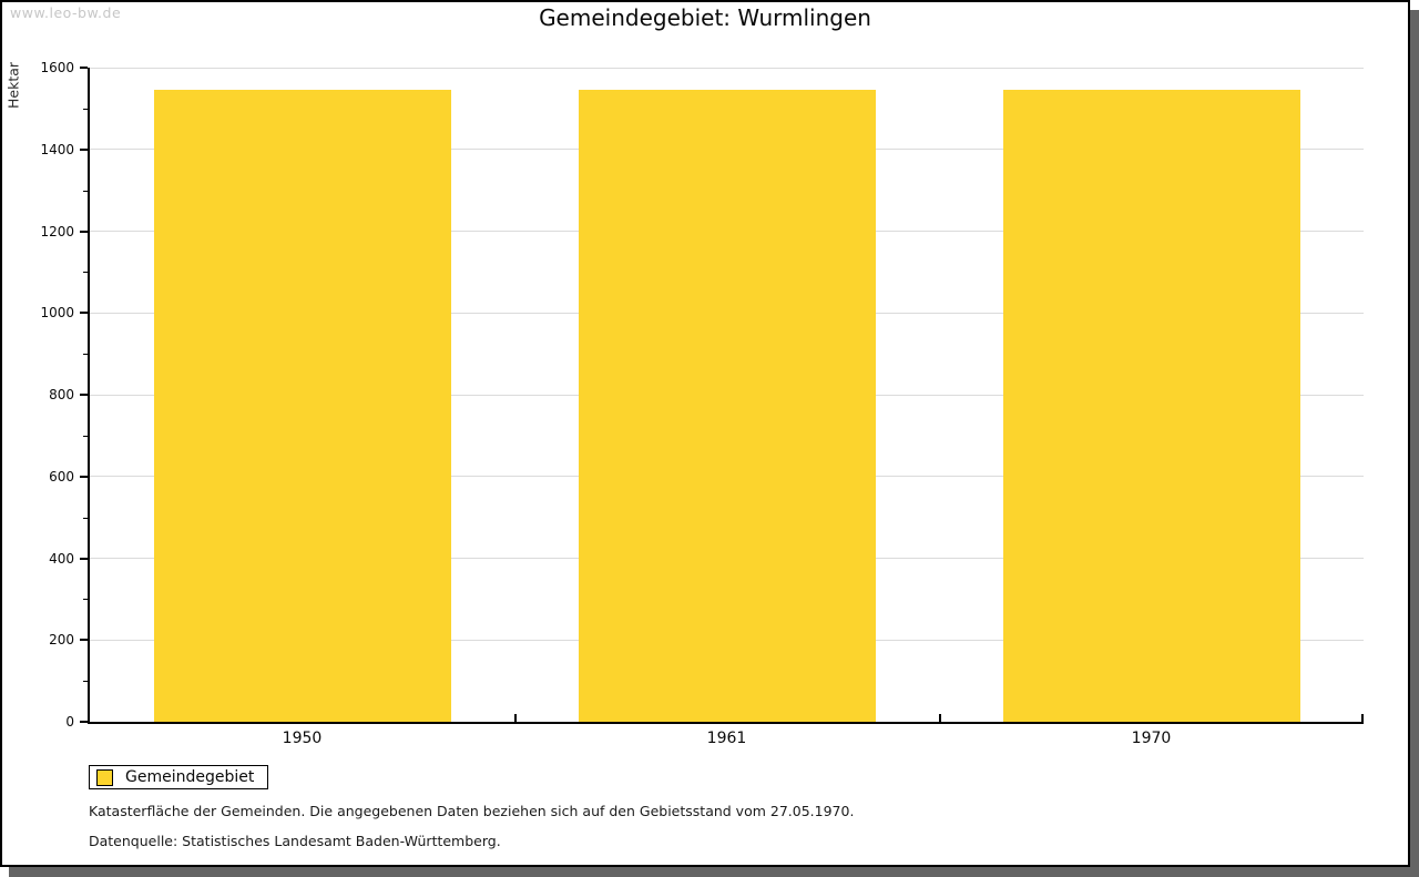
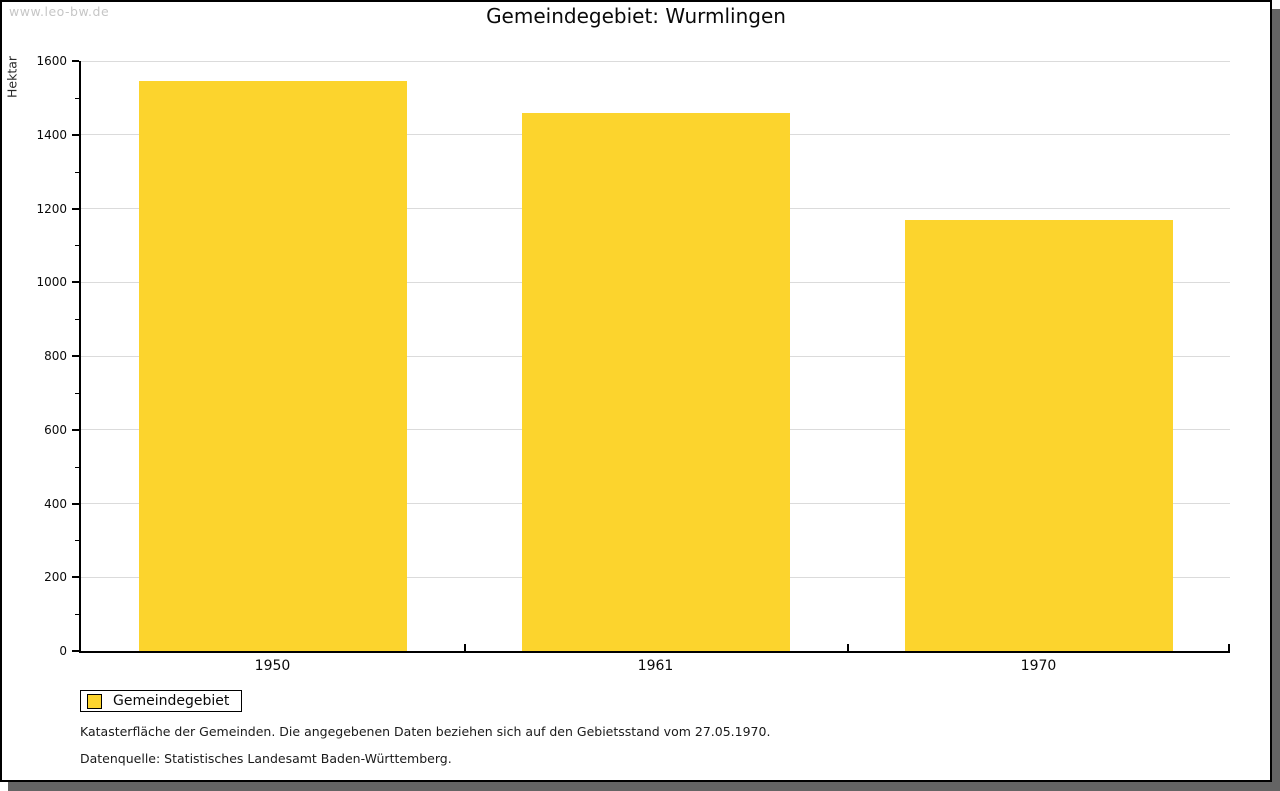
1961: 1550 -> 1460
1970: 1550 -> 1170
